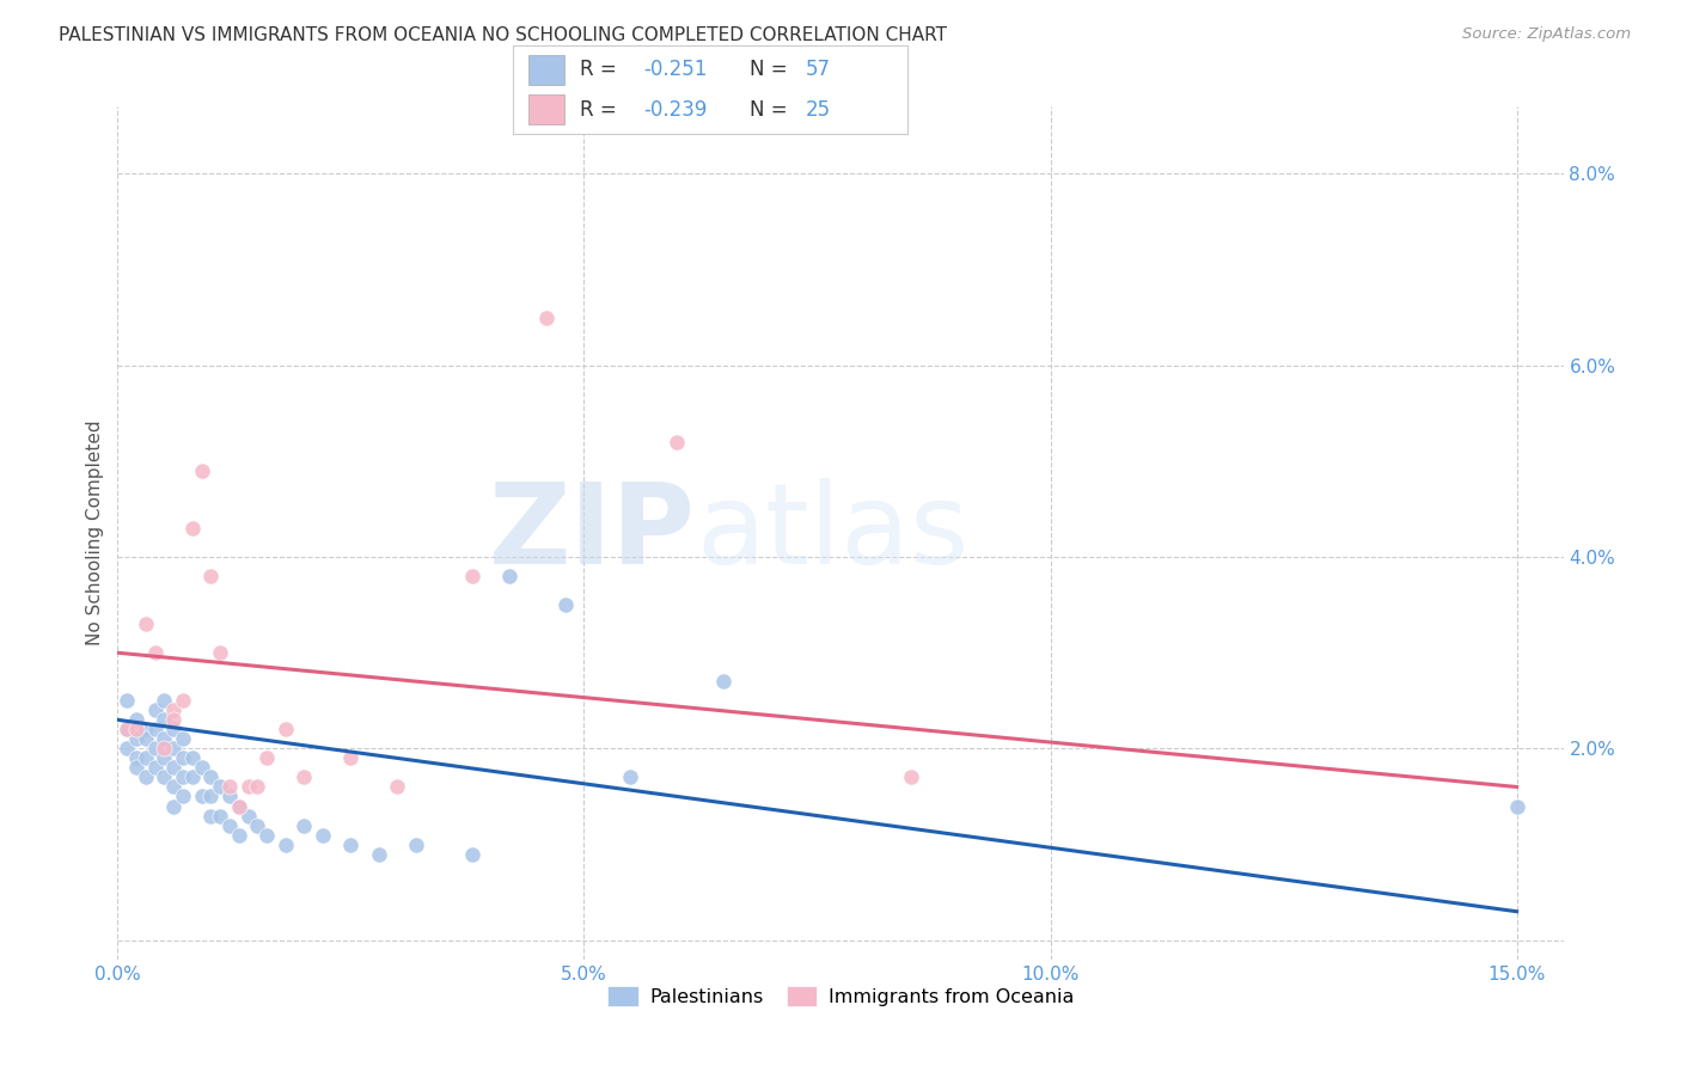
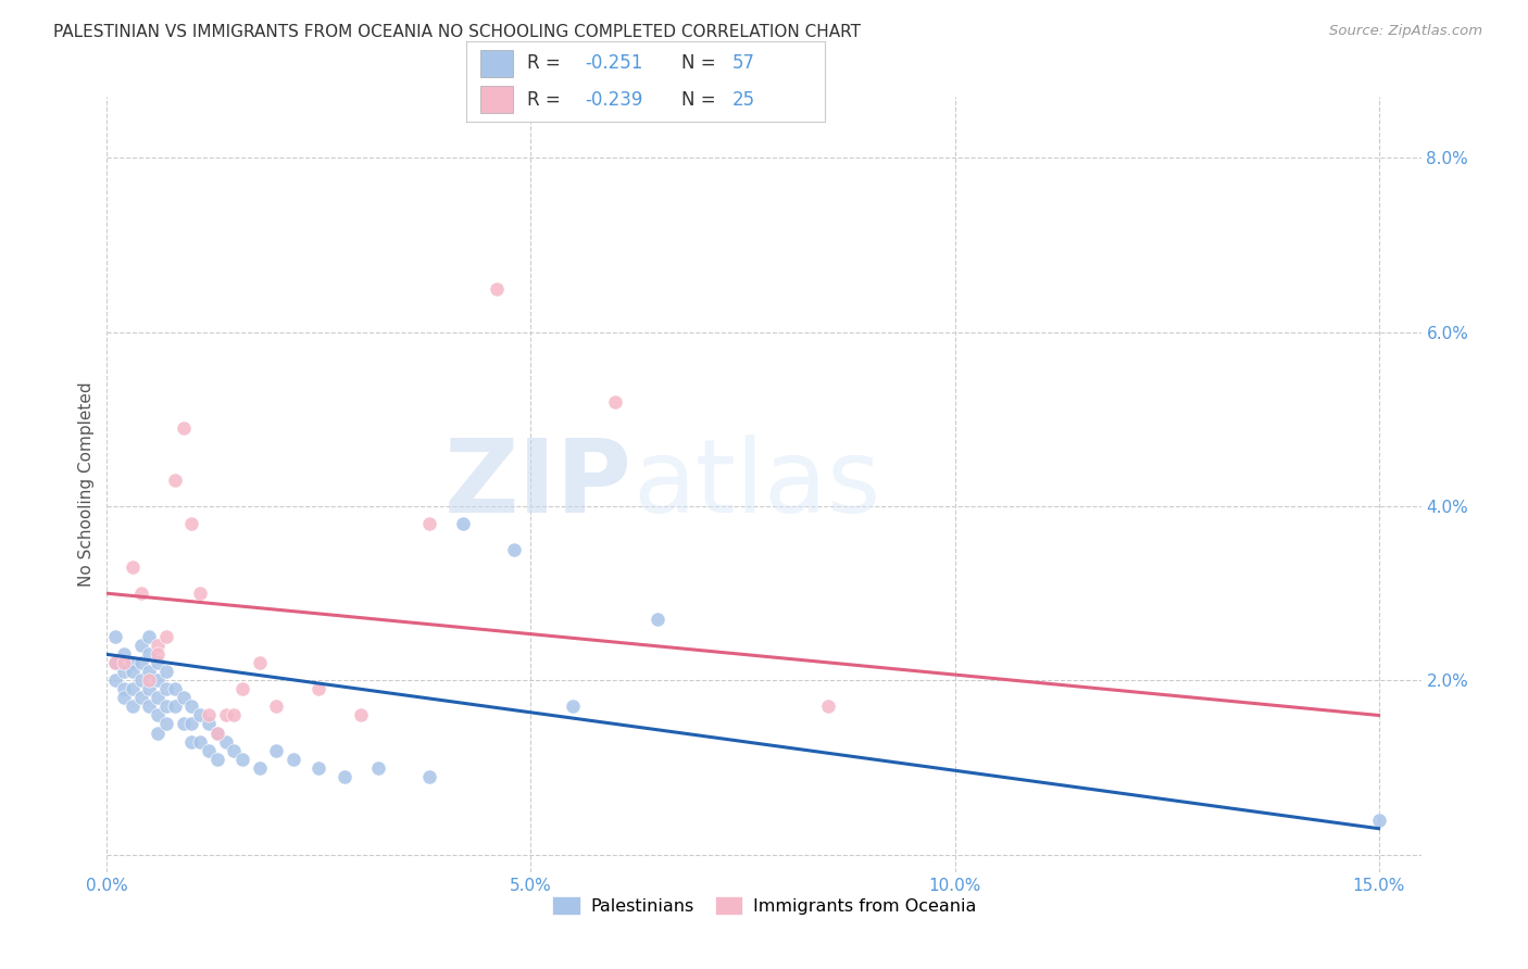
Palestinians/15.0%: 1.4% -> 0.4%
